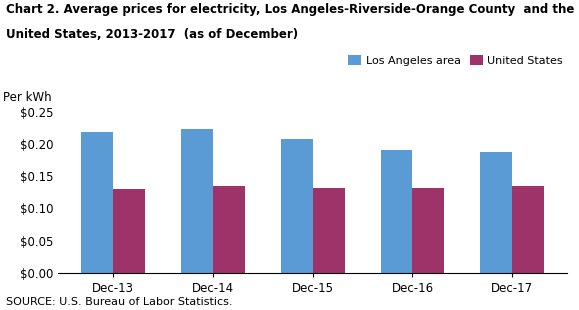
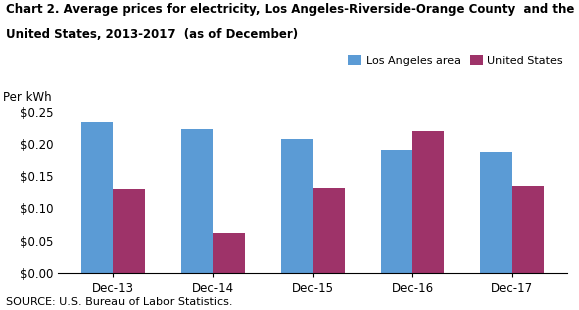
Los Angeles area/Dec-13: $0.219 -> $0.234
United States/Dec-14: $0.134 -> $0.062
United States/Dec-16: $0.131 -> $0.220
